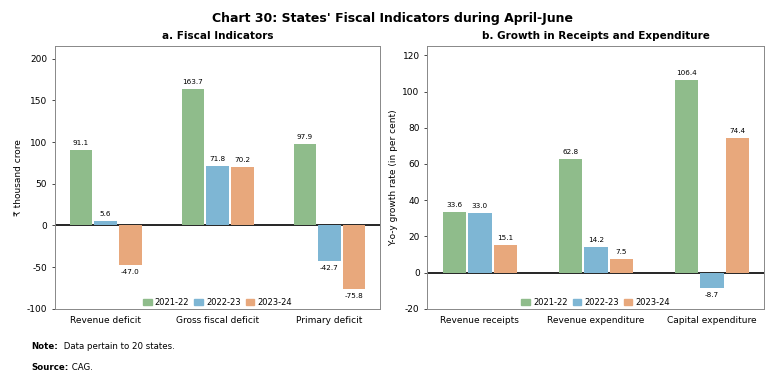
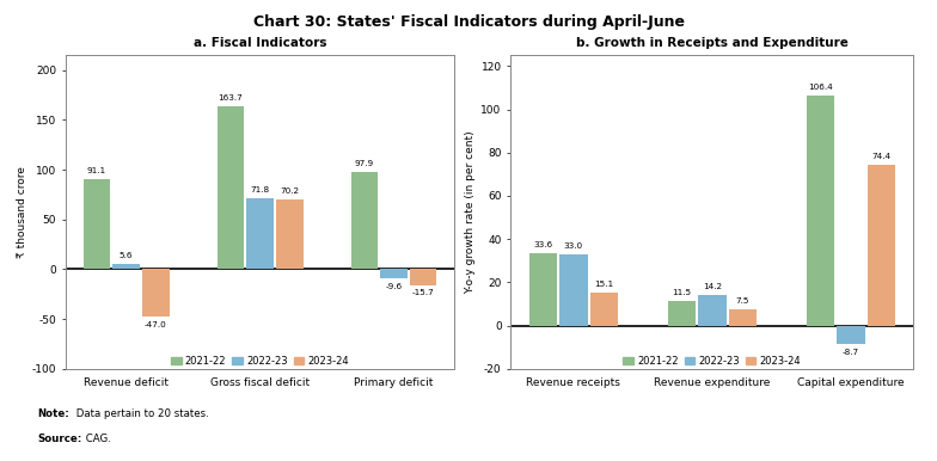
a. Fiscal Indicators/2022-23/Primary deficit: -42.7 -> -9.6
a. Fiscal Indicators/2023-24/Primary deficit: -75.8 -> -15.7
b. Growth in Receipts and Expenditure/2021-22/Revenue expenditure: 62.8 -> 11.5
